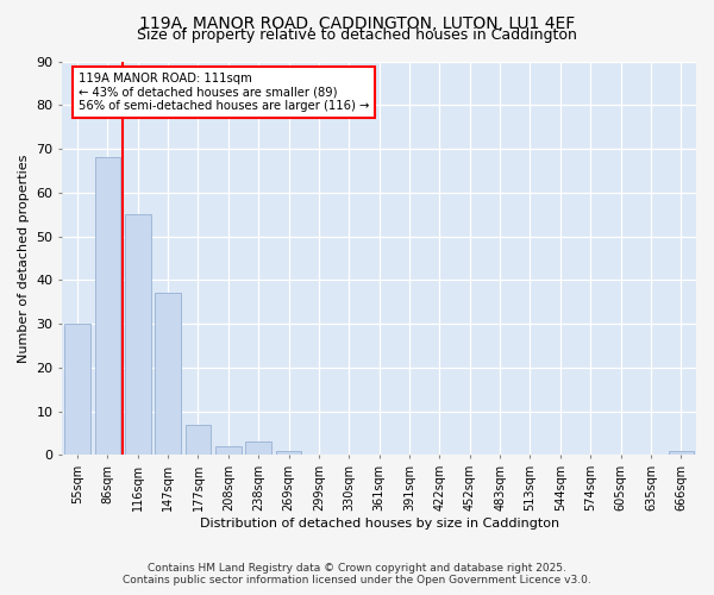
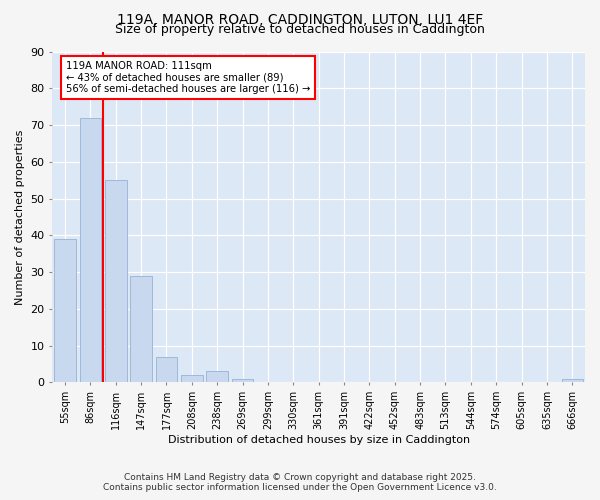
55sqm: 30 -> 39
86sqm: 68 -> 72
147sqm: 37 -> 29
